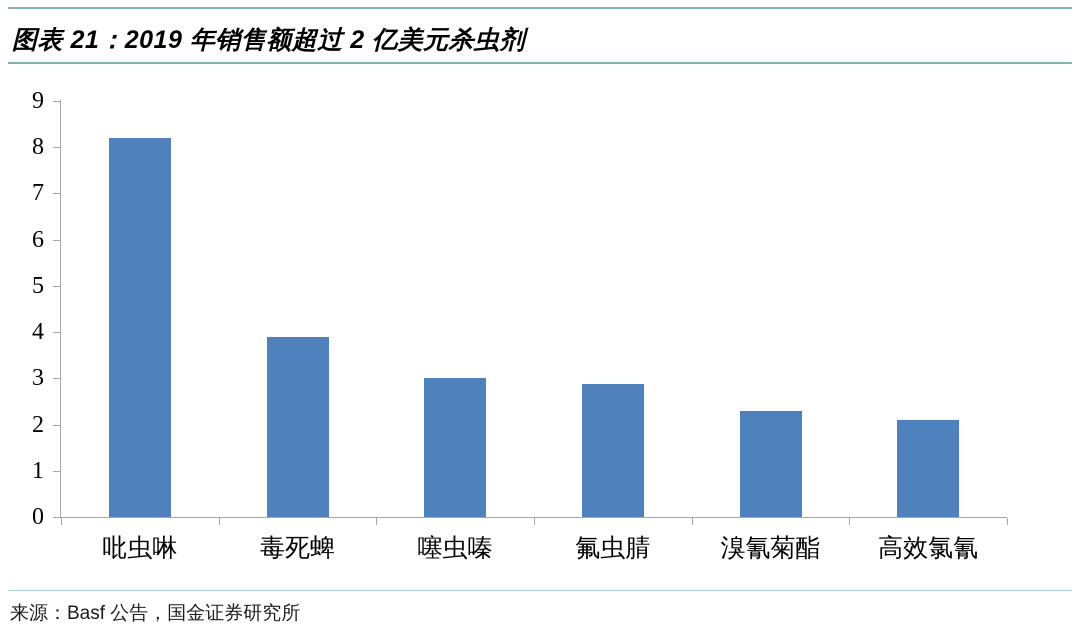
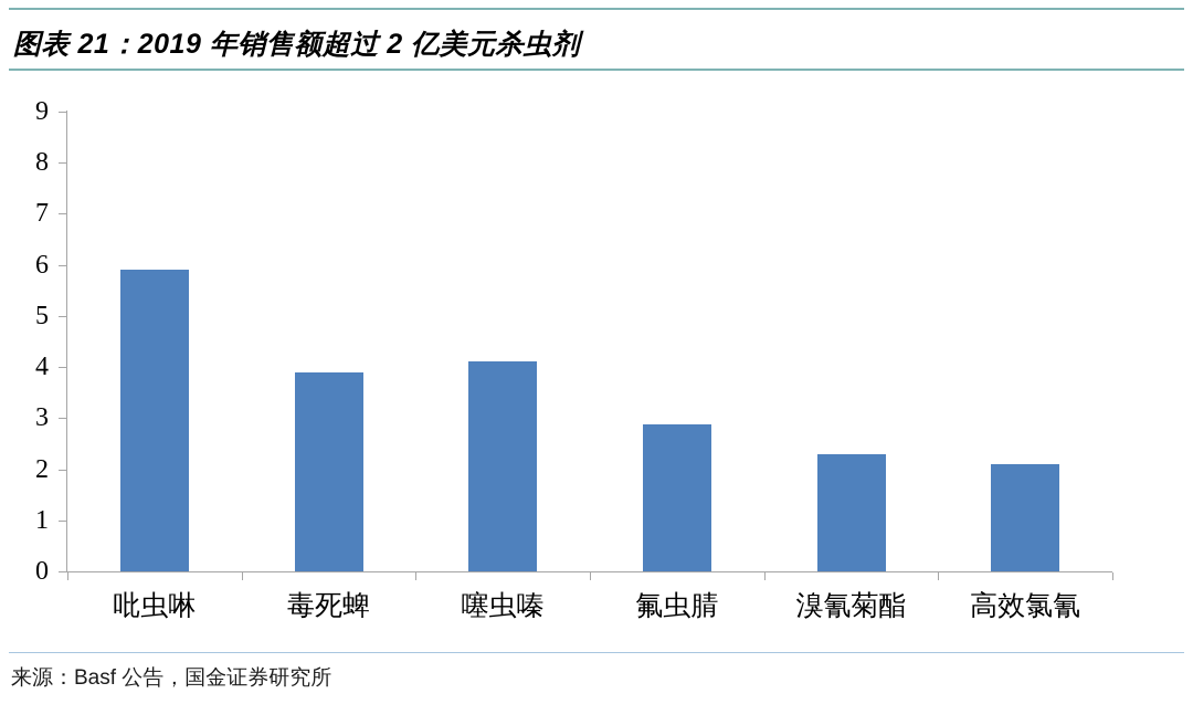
吡虫啉: 8.2 -> 5.9
噻虫嗪: 3.0 -> 4.1
